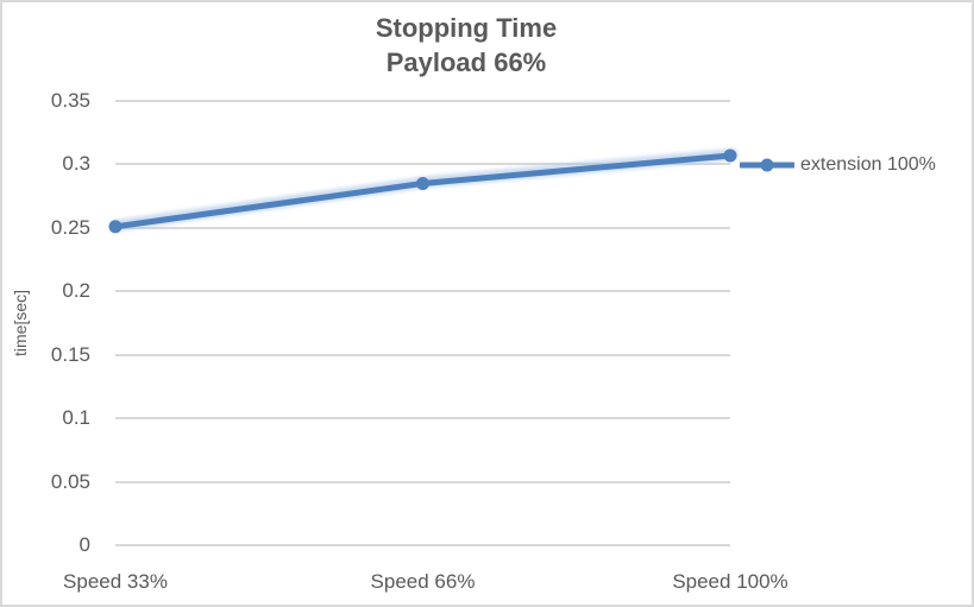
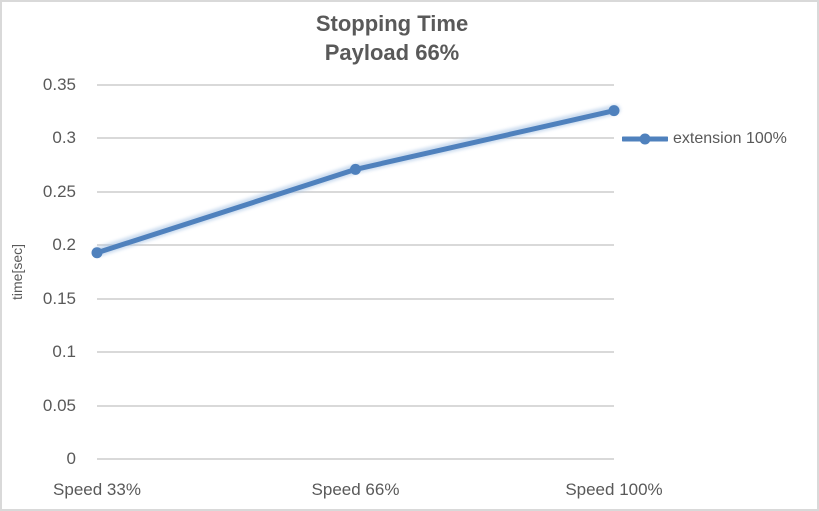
Speed 33%: 0.251 -> 0.193
Speed 66%: 0.285 -> 0.271
Speed 100%: 0.307 -> 0.326
